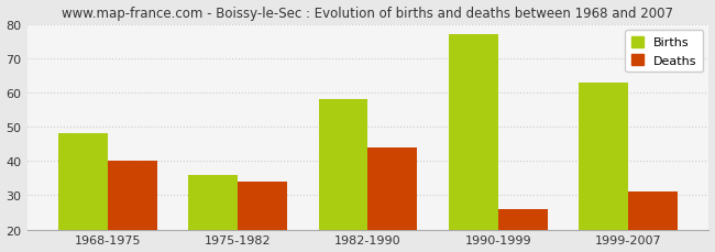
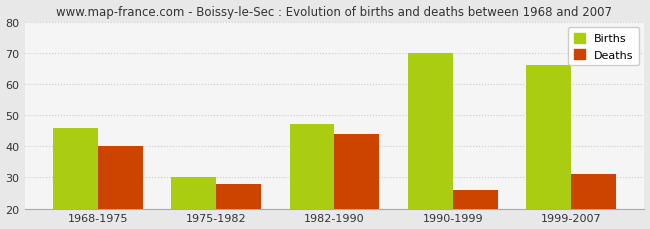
Births/1968-1975: 48 -> 46
Births/1975-1982: 36 -> 30
Deaths/1975-1982: 34 -> 28
Births/1982-1990: 58 -> 47
Births/1990-1999: 77 -> 70
Births/1999-2007: 63 -> 66
